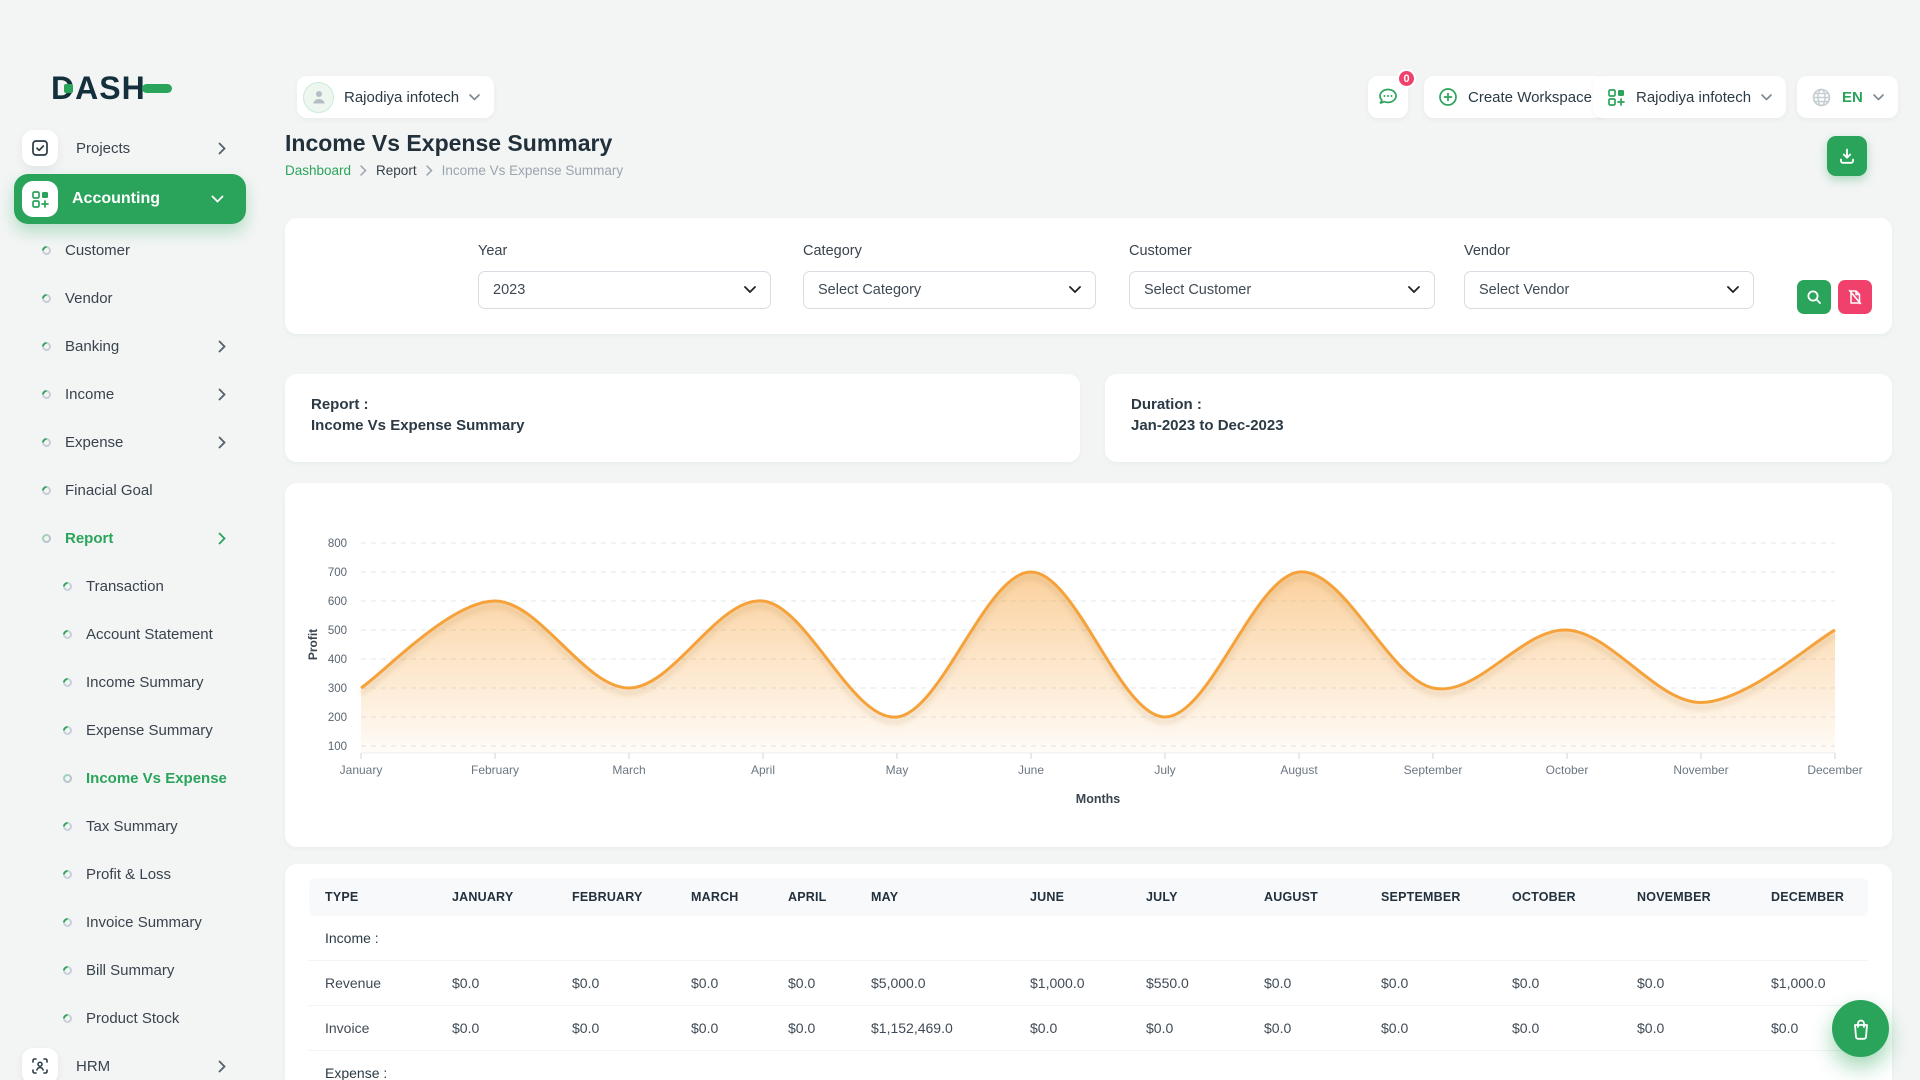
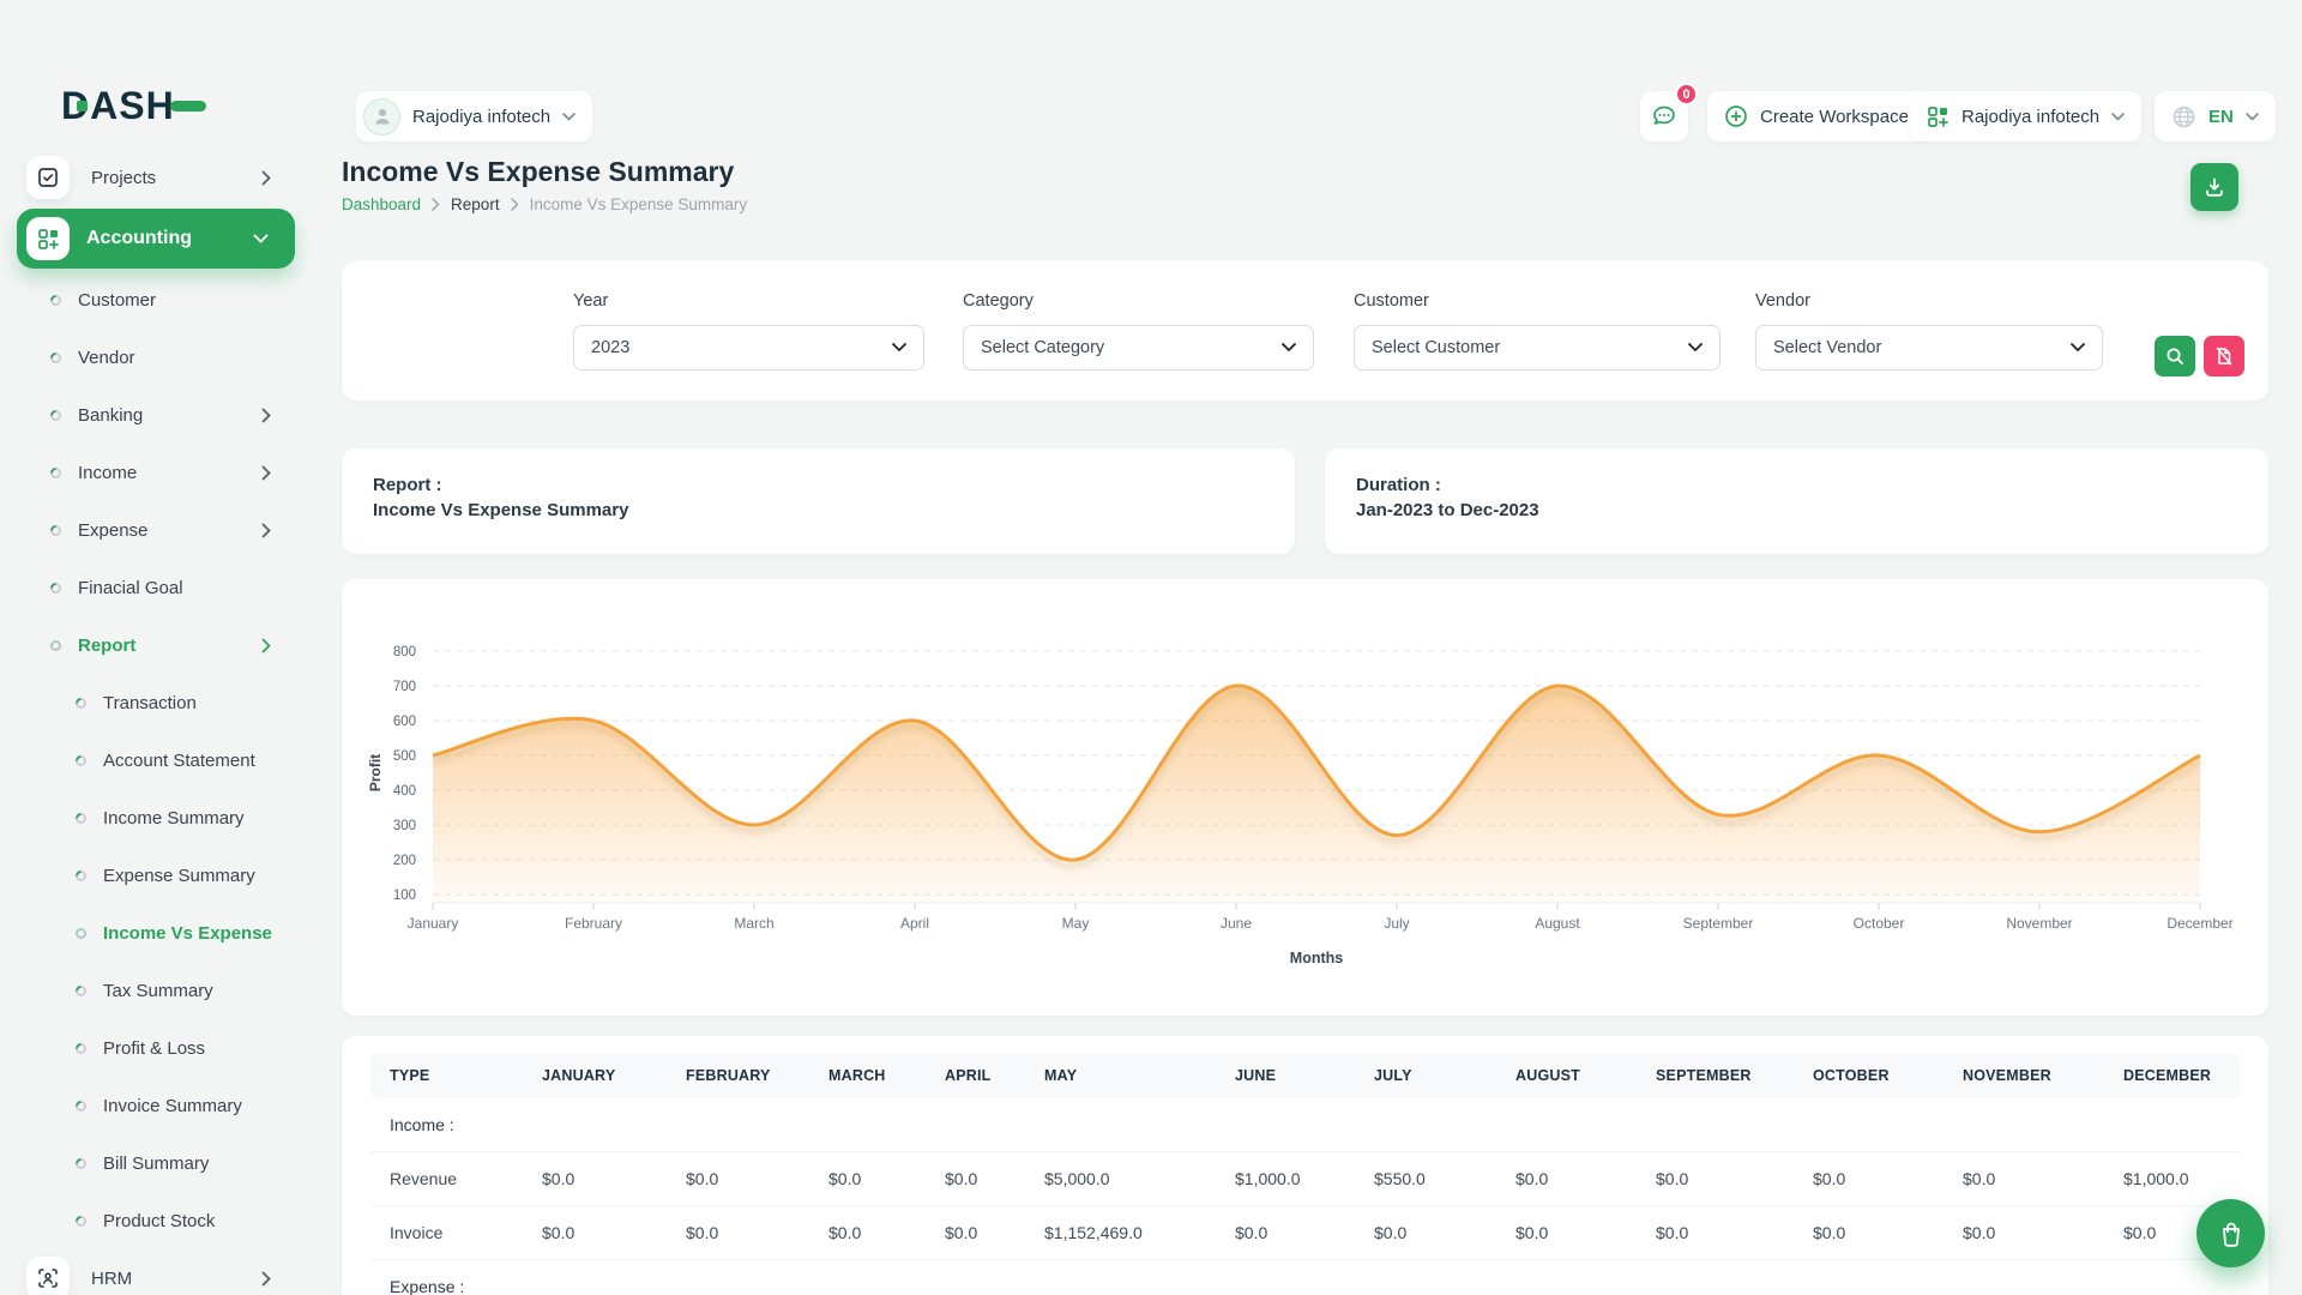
January: 300 -> 500
July: 200 -> 270
September: 300 -> 330
November: 250 -> 280
